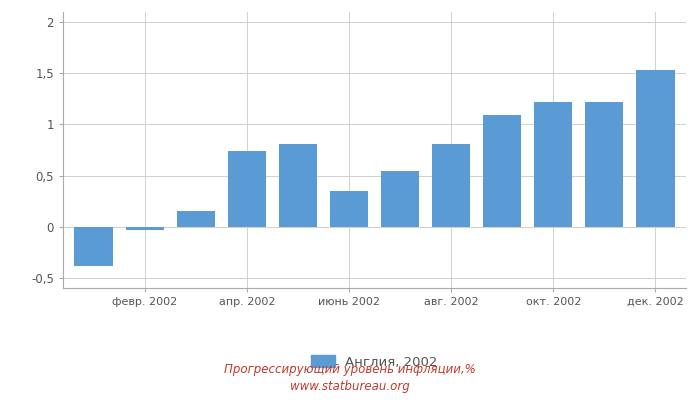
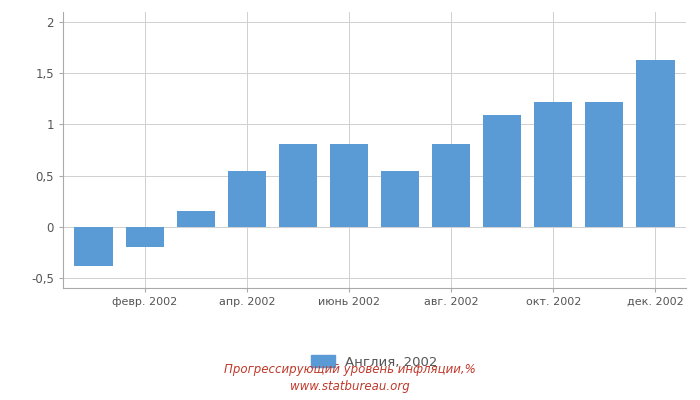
февр. 2002: -0,03 -> -0,20
апр. 2002: 0,74 -> 0,54
июнь 2002: 0,35 -> 0,81
дек. 2002: 1,53 -> 1,63
